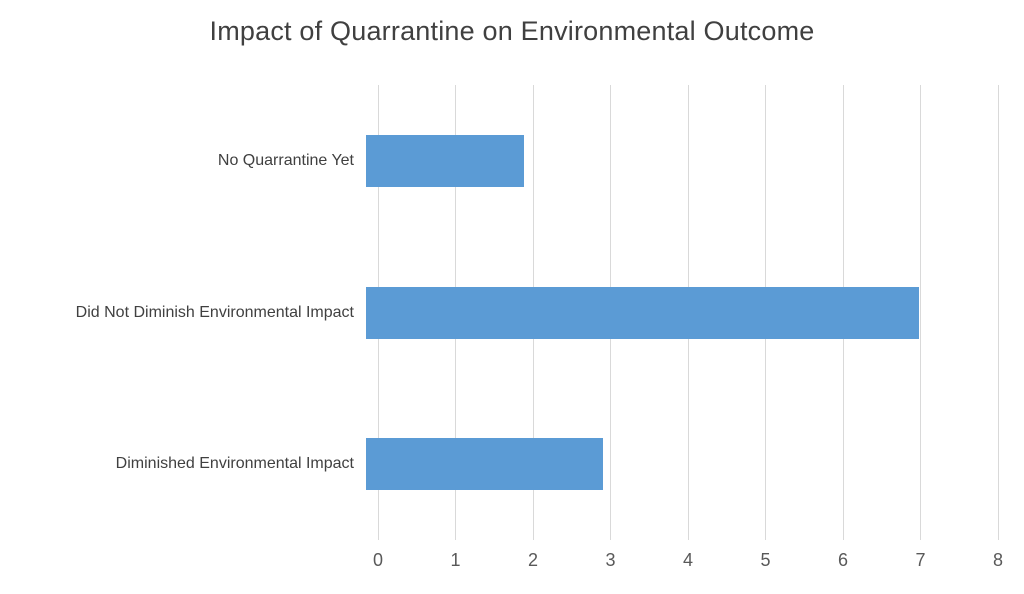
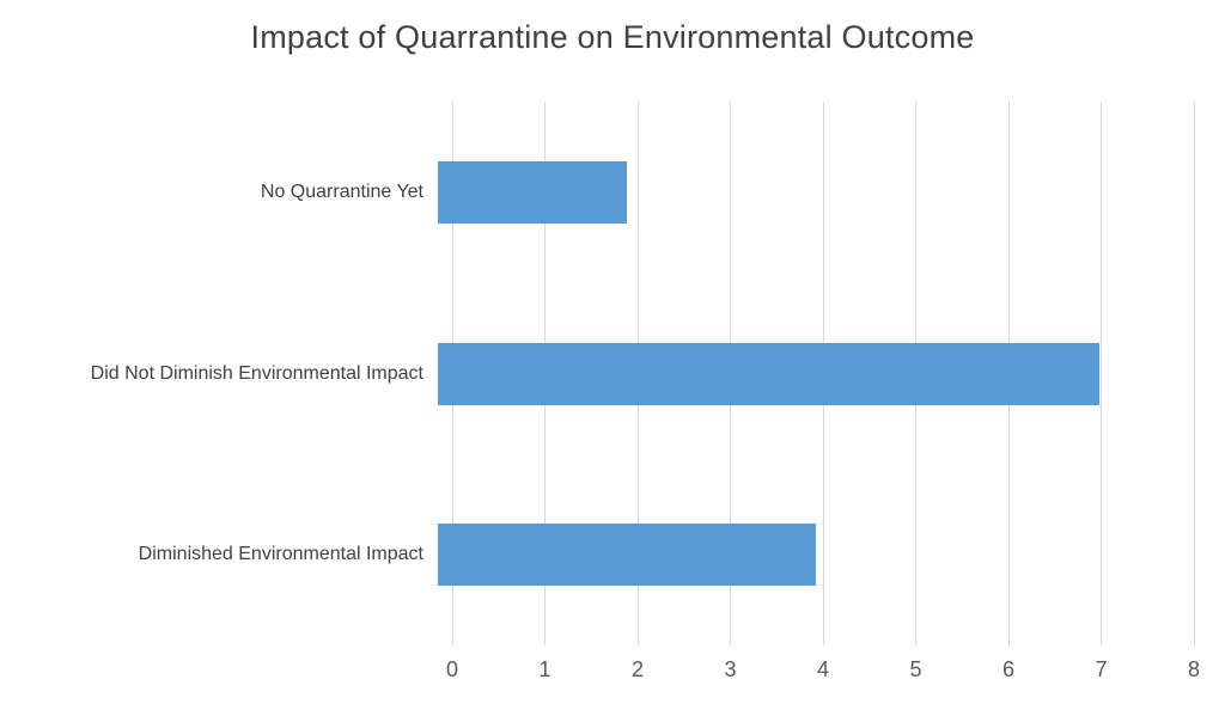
Diminished Environmental Impact: 3 -> 4
